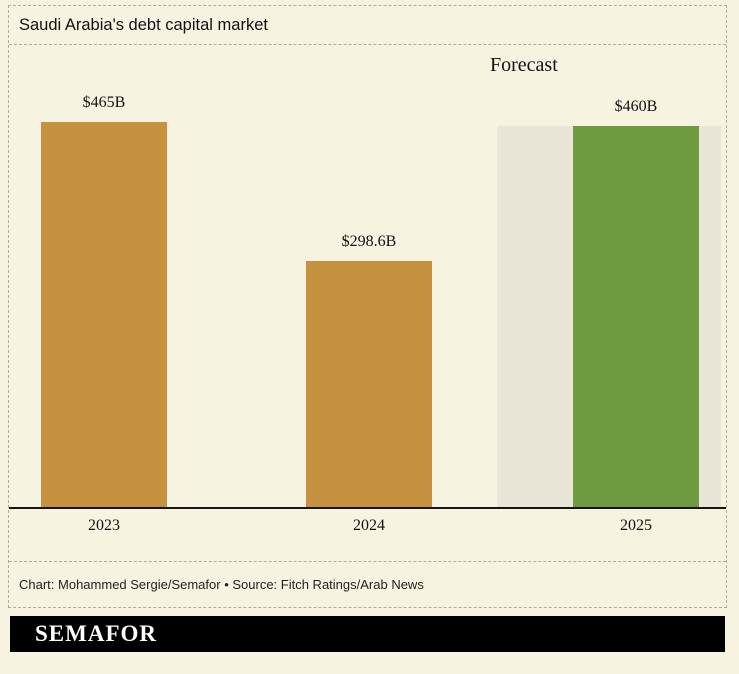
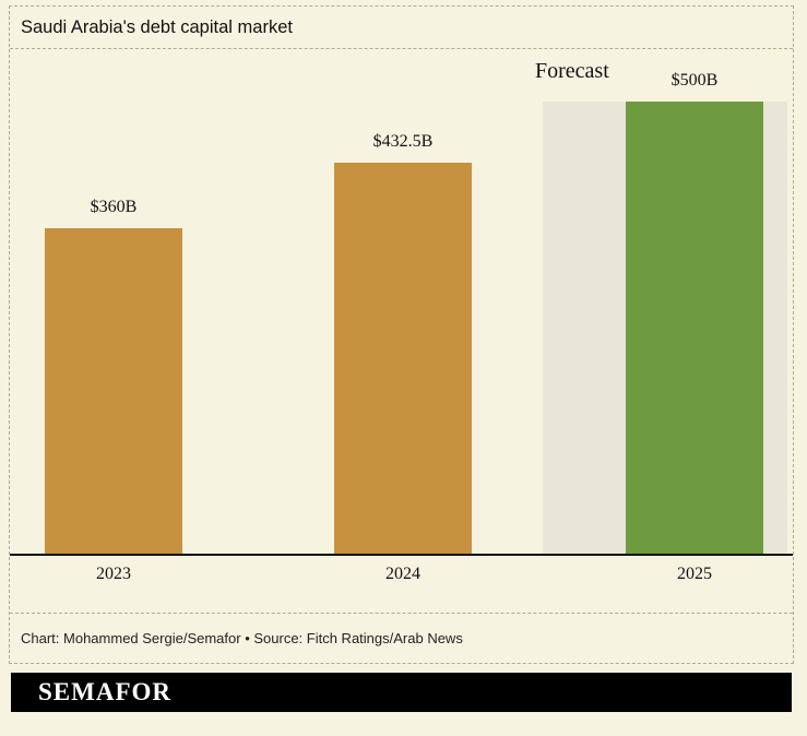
2023: $465B -> $360B
2024: $298.6B -> $432.5B
2025: $460B -> $500B
